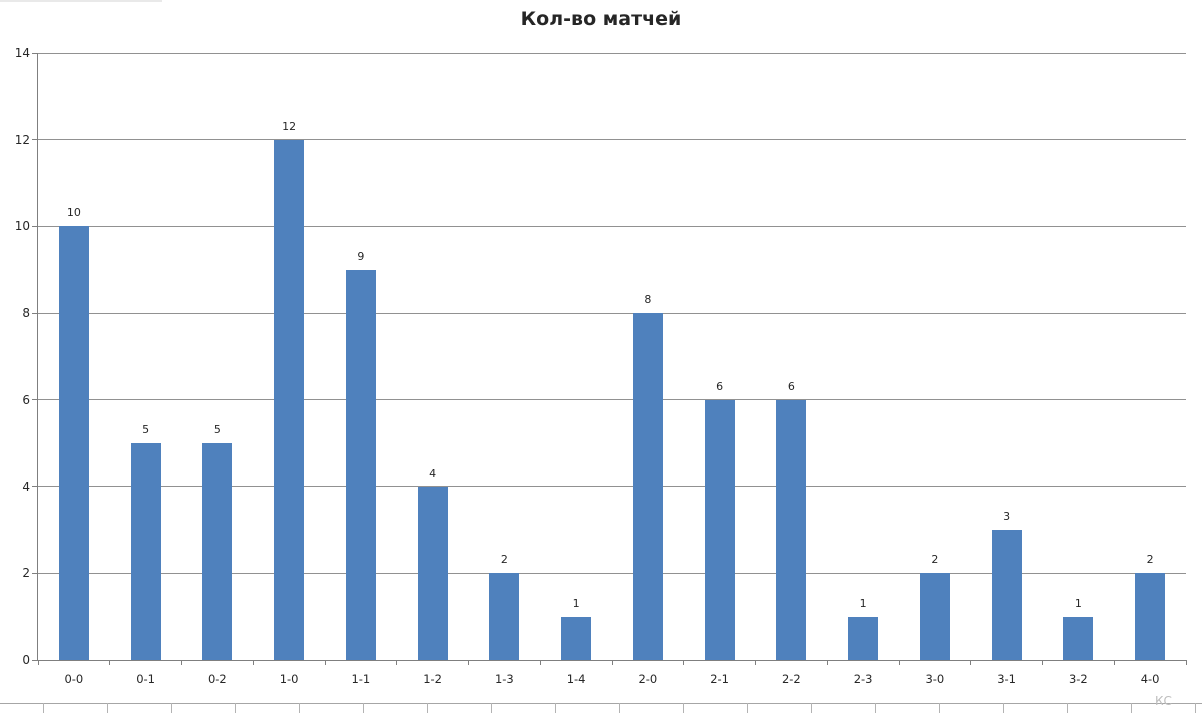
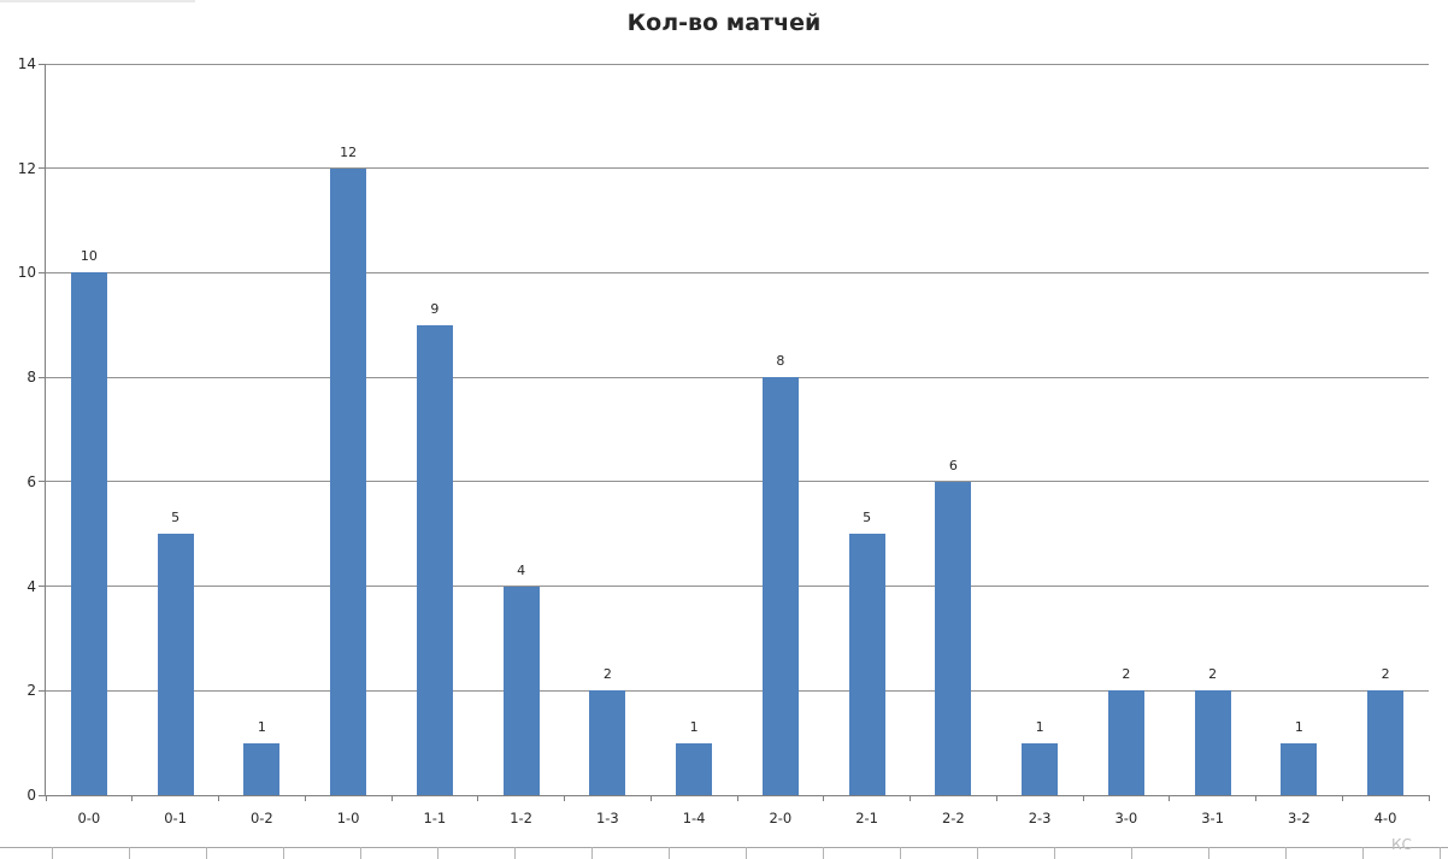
0-2: 5 -> 1
2-1: 6 -> 5
3-1: 3 -> 2
